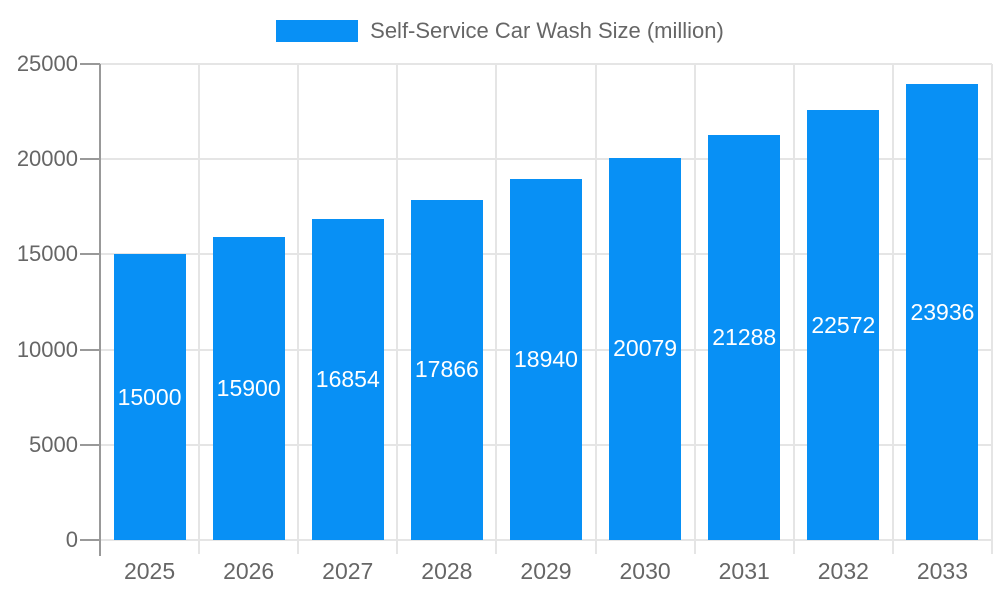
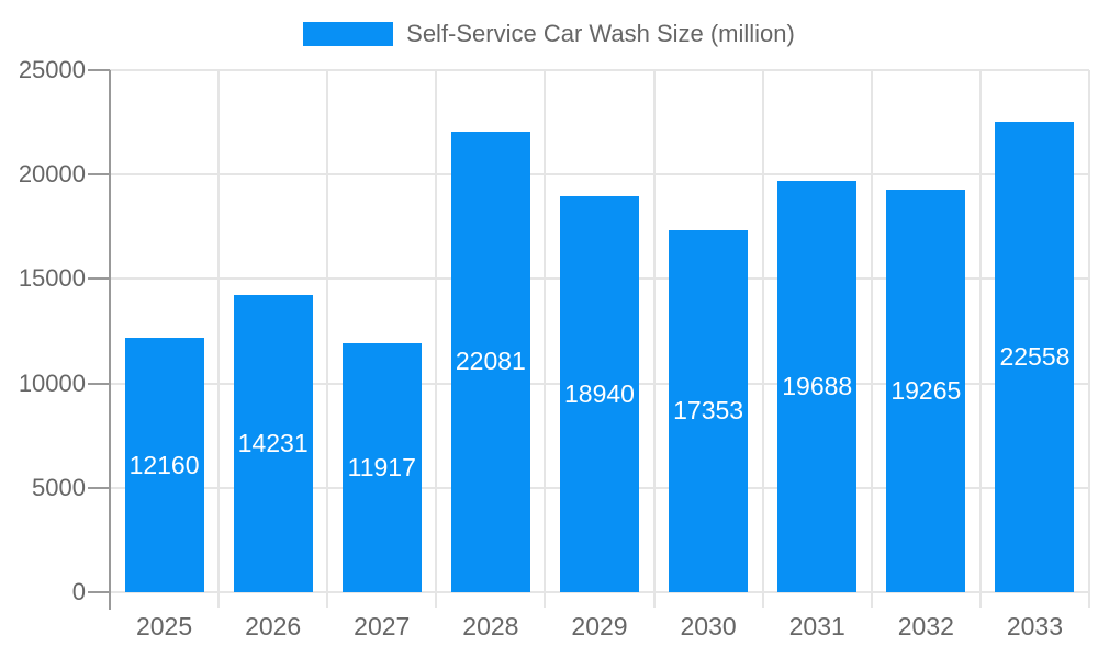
2025: 15000 -> 12160
2026: 15900 -> 14231
2027: 16854 -> 11917
2028: 17866 -> 22081
2030: 20079 -> 17353
2031: 21288 -> 19688
2032: 22572 -> 19265
2033: 23936 -> 22558
